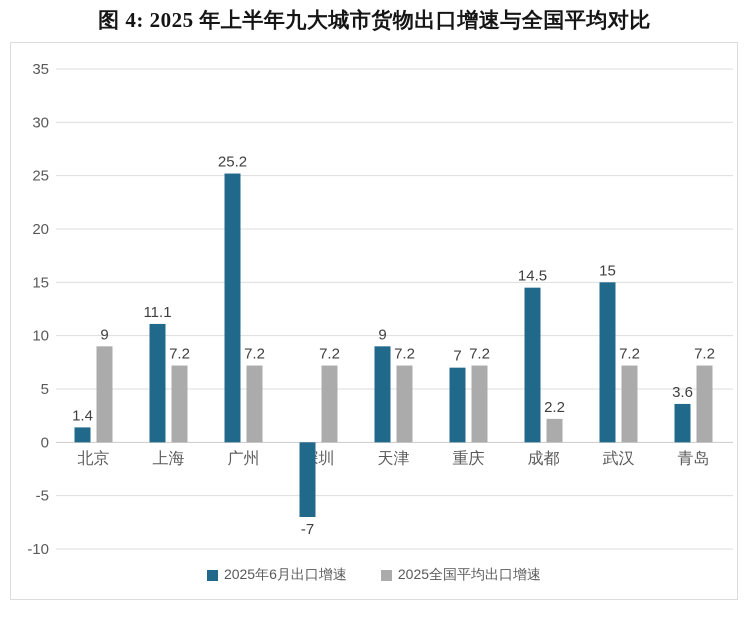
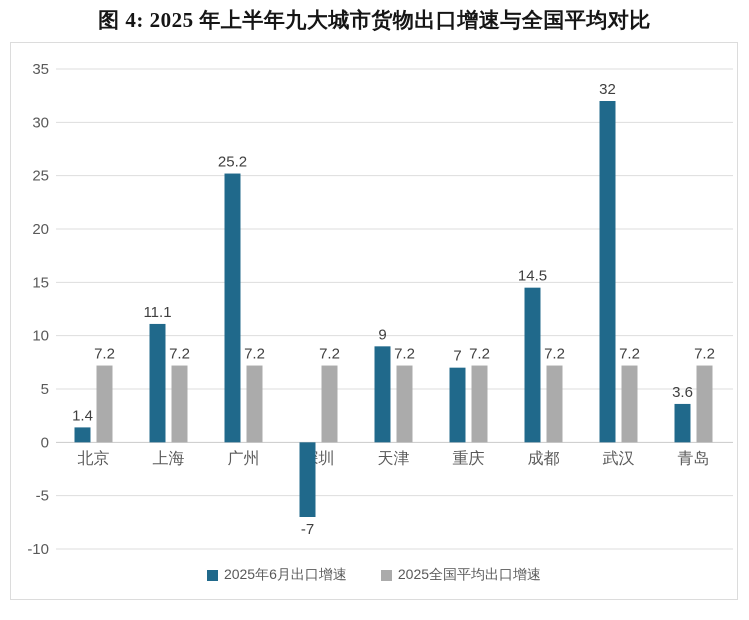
2025全国平均出口增速/北京: 9 -> 7.2
2025全国平均出口增速/成都: 2.2 -> 7.2
2025年6月出口增速/武汉: 15 -> 32
